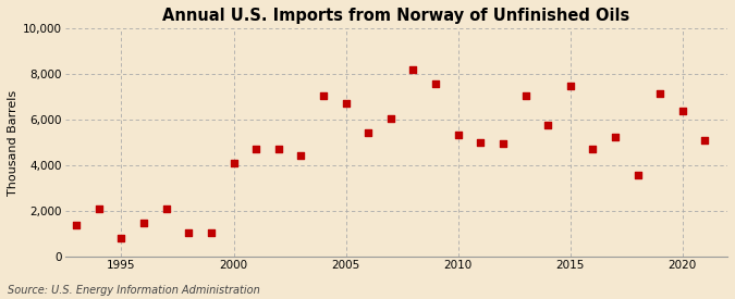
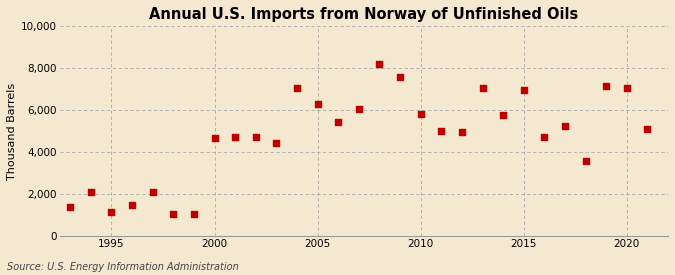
1995: 800 -> 1,150
2000: 4,100 -> 4,650
2005: 6,700 -> 6,300
2010: 5,350 -> 5,800
2015: 7,450 -> 6,950
2020: 6,400 -> 7,050
